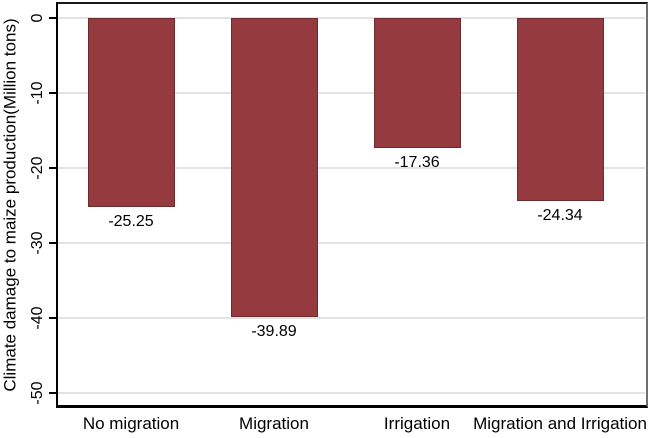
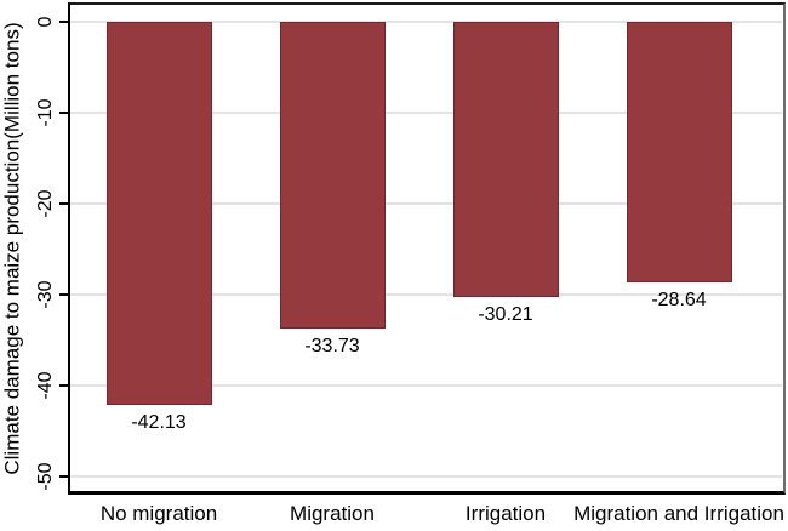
No migration: -25.25 -> -42.13
Migration: -39.89 -> -33.73
Irrigation: -17.36 -> -30.21
Migration and Irrigation: -24.34 -> -28.64
